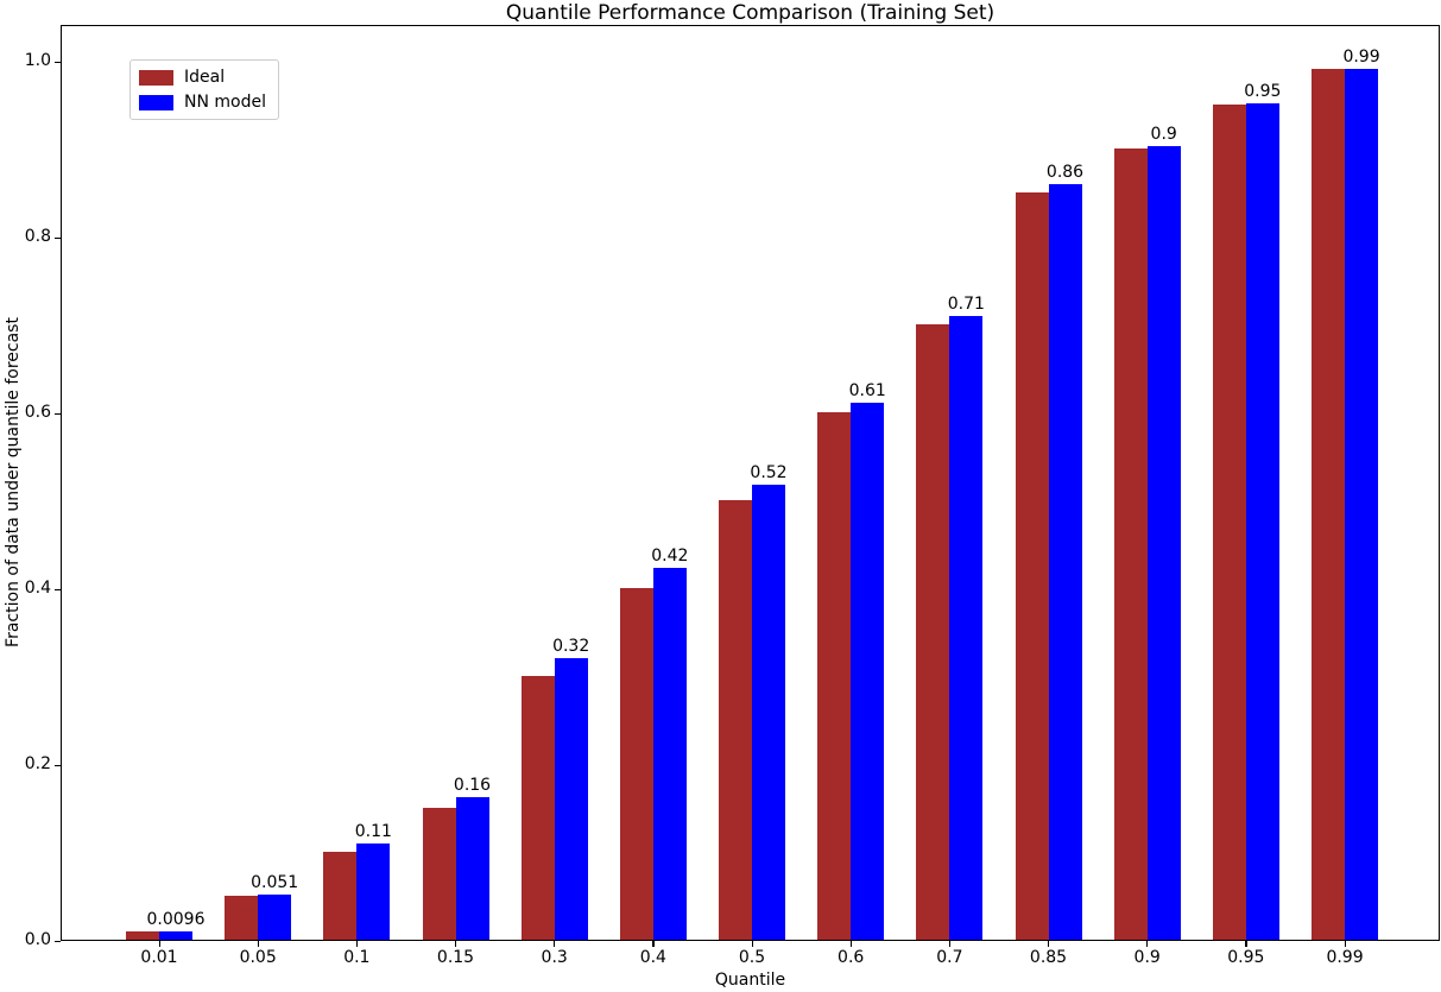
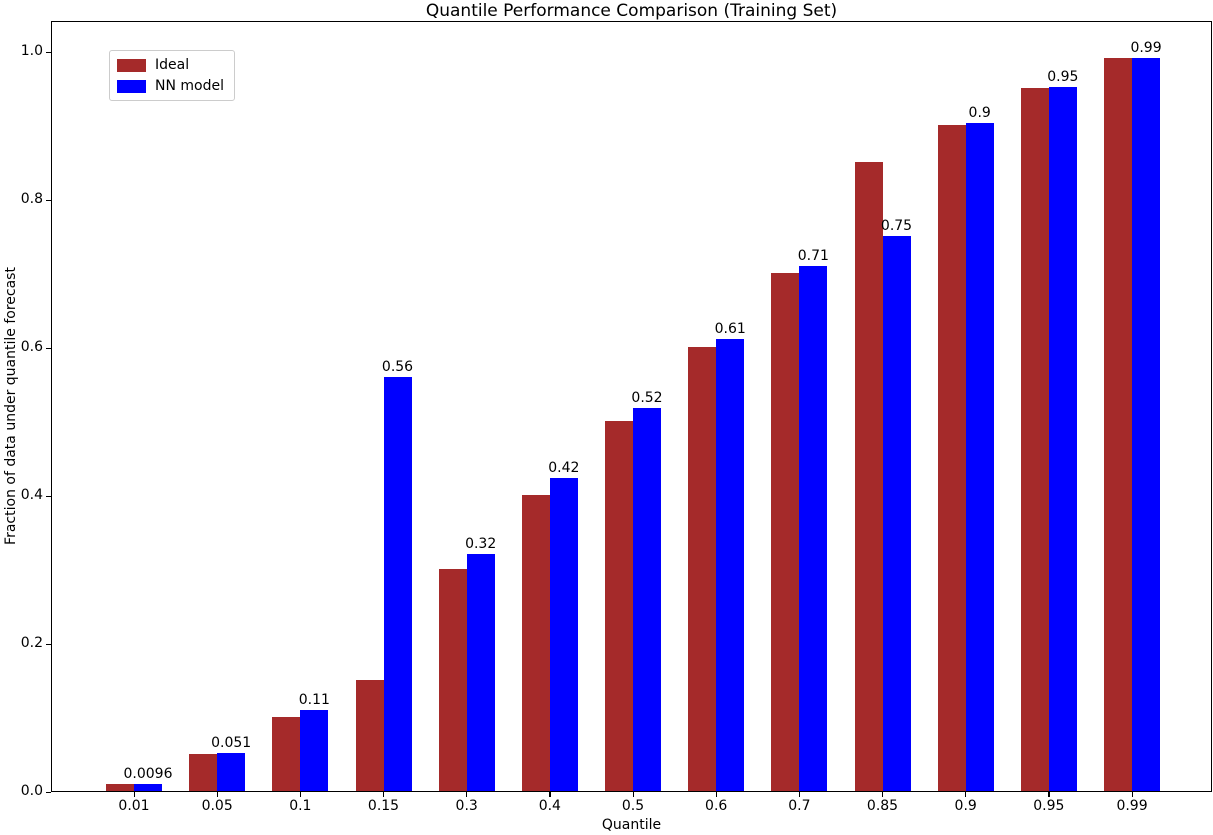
NN model/0.15: 0.16 -> 0.56
NN model/0.85: 0.86 -> 0.75
